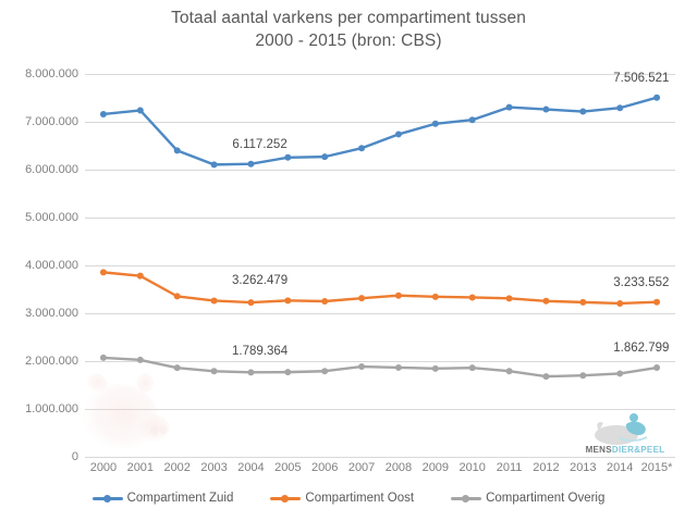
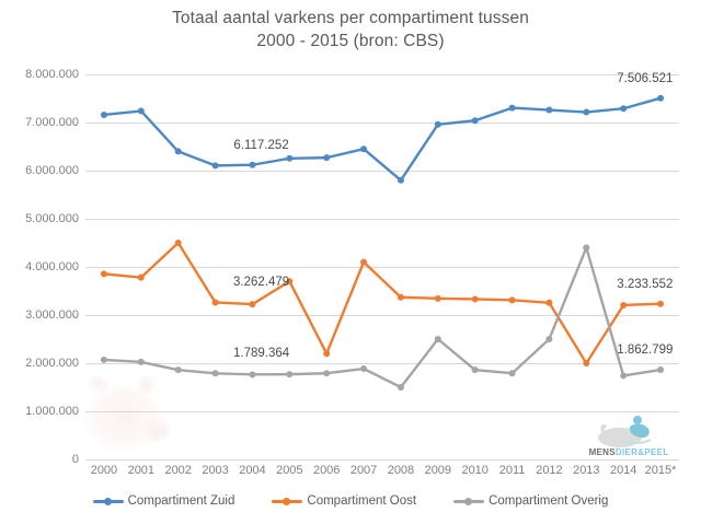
Compartiment Oost/2002: 3400000 -> 4500000
Compartiment Oost/2005: 3300000 -> 3700000
Compartiment Oost/2006: 3200000 -> 2200000
Compartiment Oost/2007: 3300000 -> 4100000
Compartiment Zuid/2008: 6700000 -> 5800000
Compartiment Overig/2008: 1900000 -> 1500000
Compartiment Overig/2009: 1800000 -> 2500000
Compartiment Overig/2012: 1700000 -> 2500000
Compartiment Oost/2013: 3200000 -> 2000000
Compartiment Overig/2013: 1700000 -> 4400000
